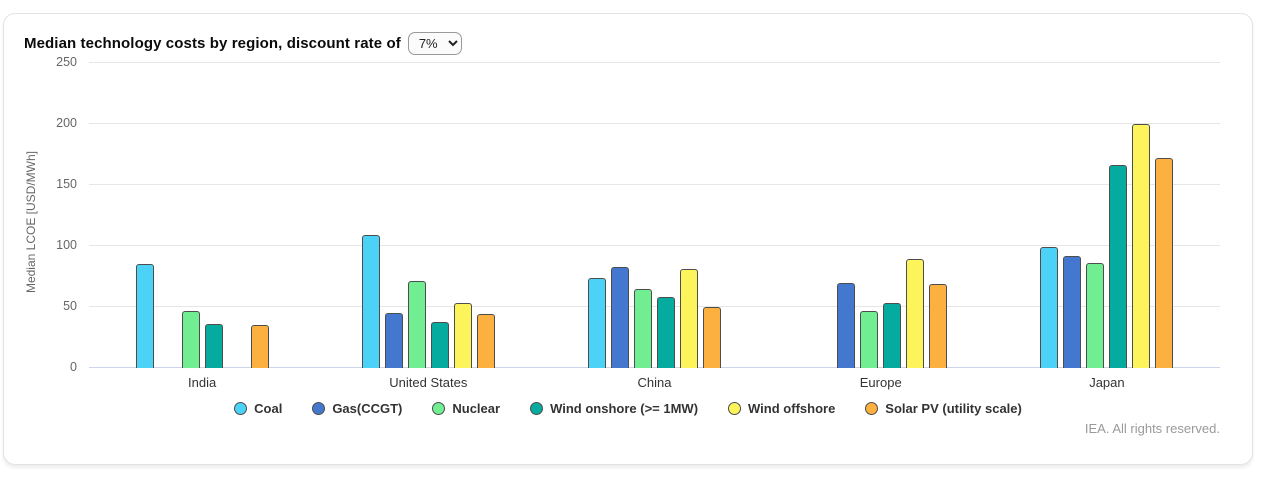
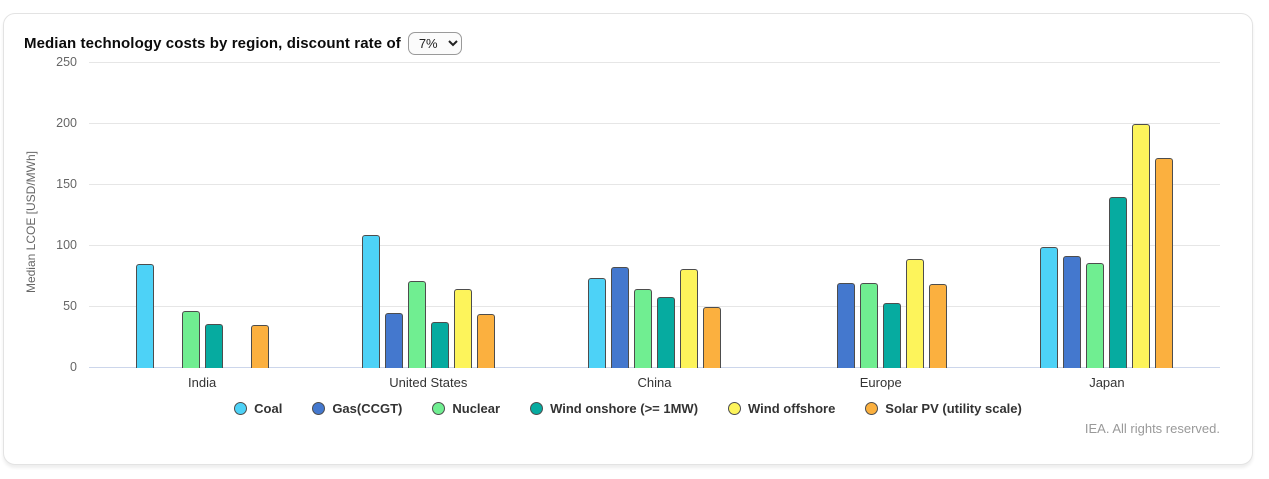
Wind offshore/United States: 53 -> 65
Nuclear/Europe: 47 -> 70
Wind onshore (>= 1MW)/Japan: 166 -> 140
